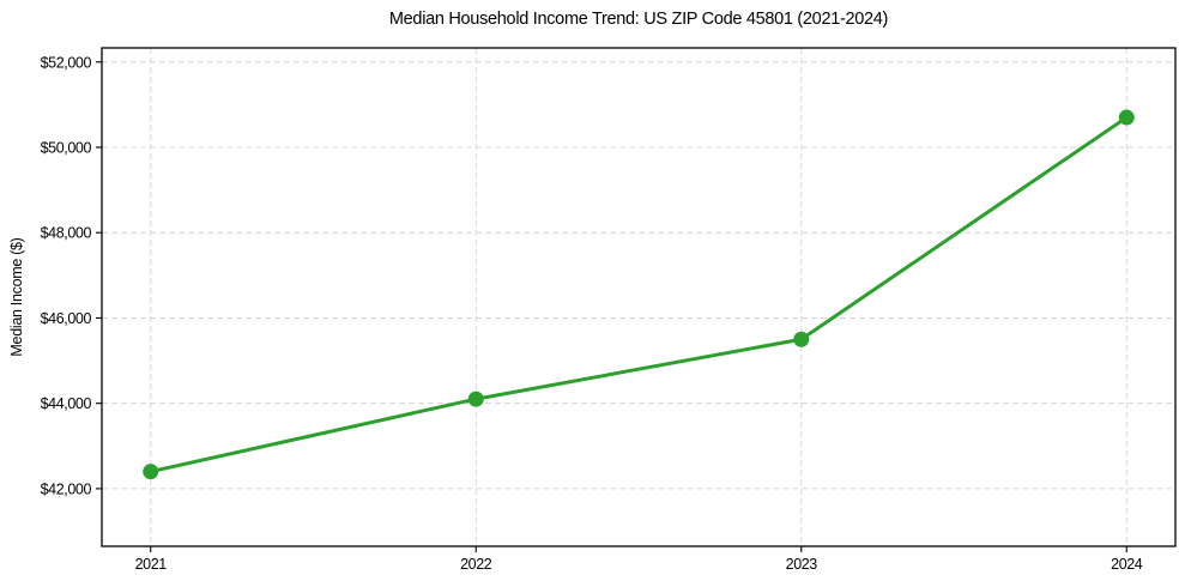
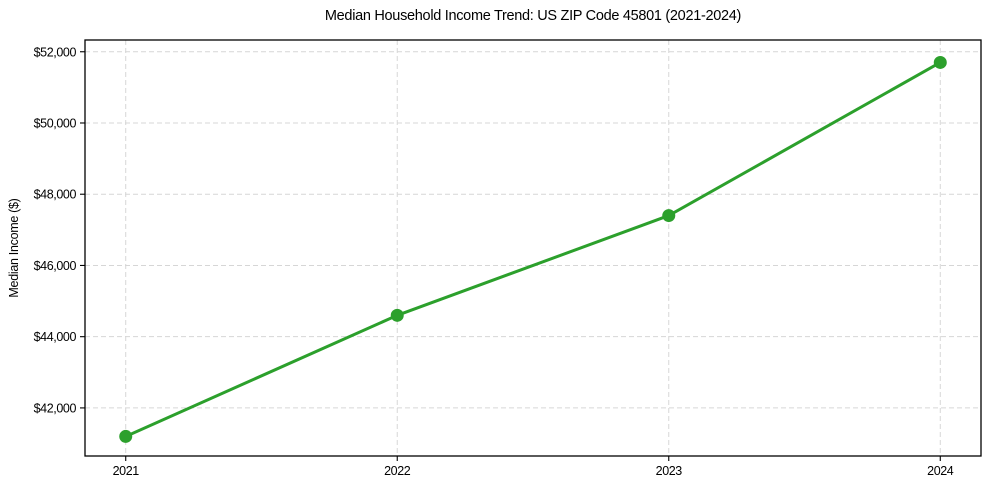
2021: $42400 -> $41200
2022: $44100 -> $44600
2023: $45500 -> $47400
2024: $50700 -> $51700
